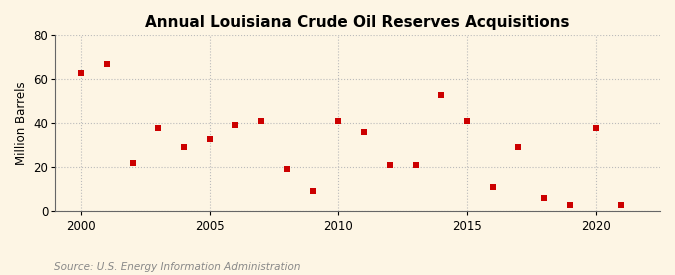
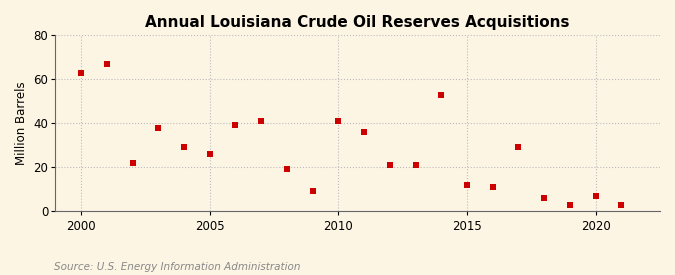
2005: 33 -> 26
2015: 41 -> 12
2020: 38 -> 7
